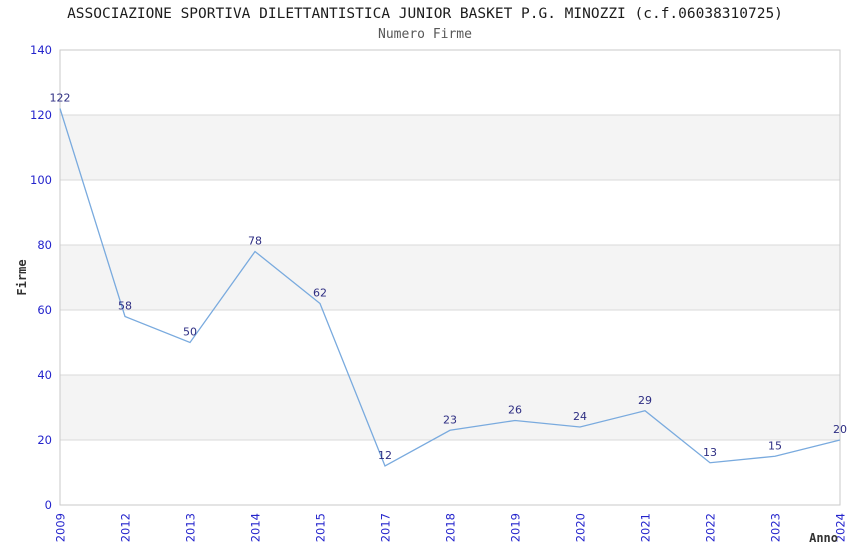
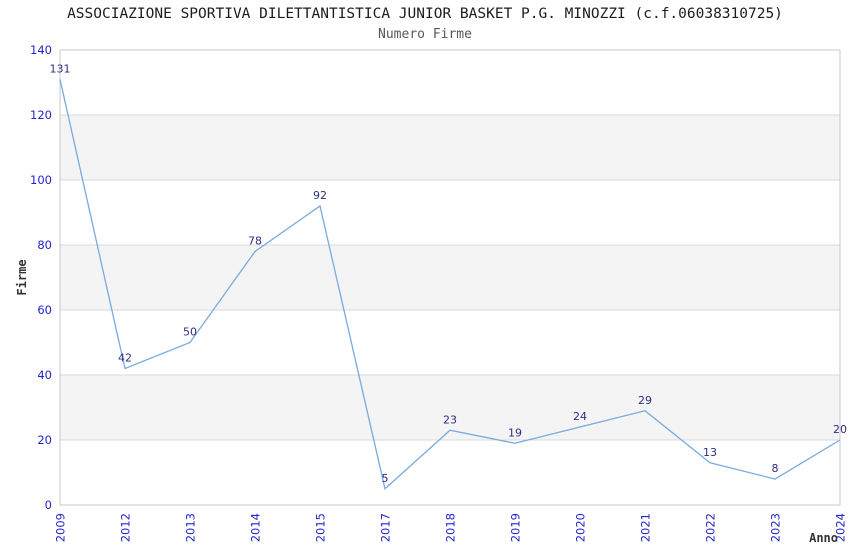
2009: 122 -> 131
2012: 58 -> 42
2015: 62 -> 92
2017: 12 -> 5
2019: 26 -> 19
2023: 15 -> 8
